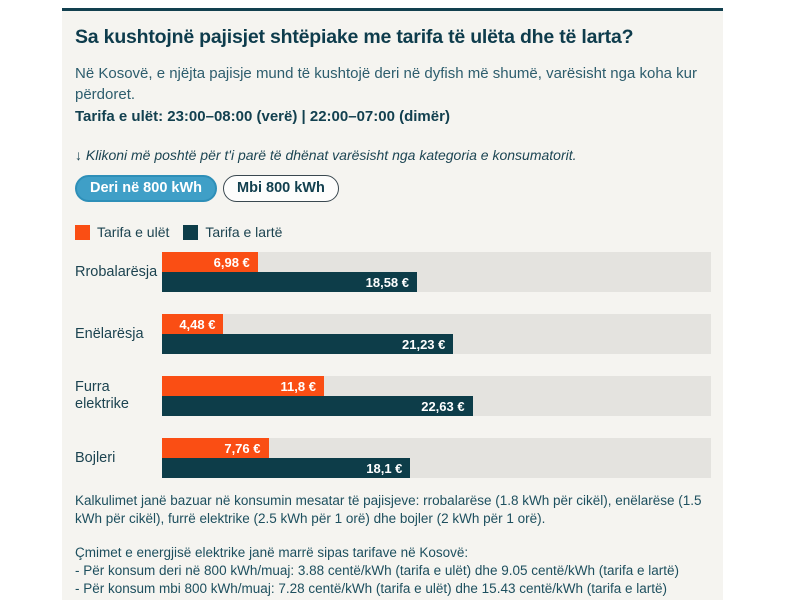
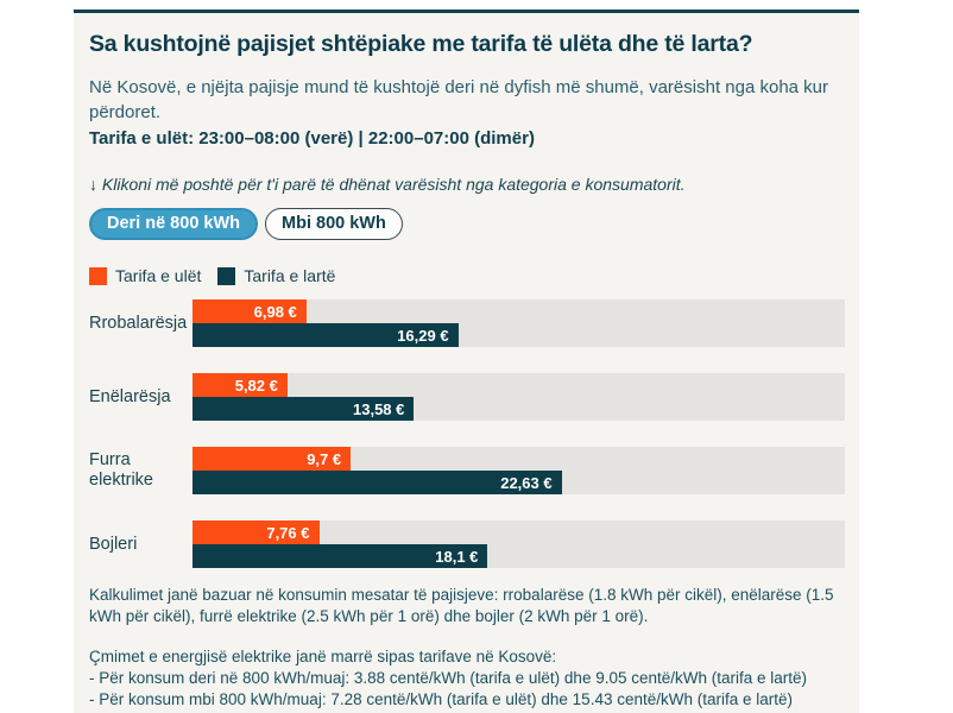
Tarifa e lartë/Rrobalarësja: 18,58 -> 16,29
Tarifa e ulët/Enëlarësja: 4,48 -> 5,82
Tarifa e lartë/Enëlarësja: 21,23 -> 13,58
Tarifa e ulët/Furra elektrike: 11,8 -> 9,7
